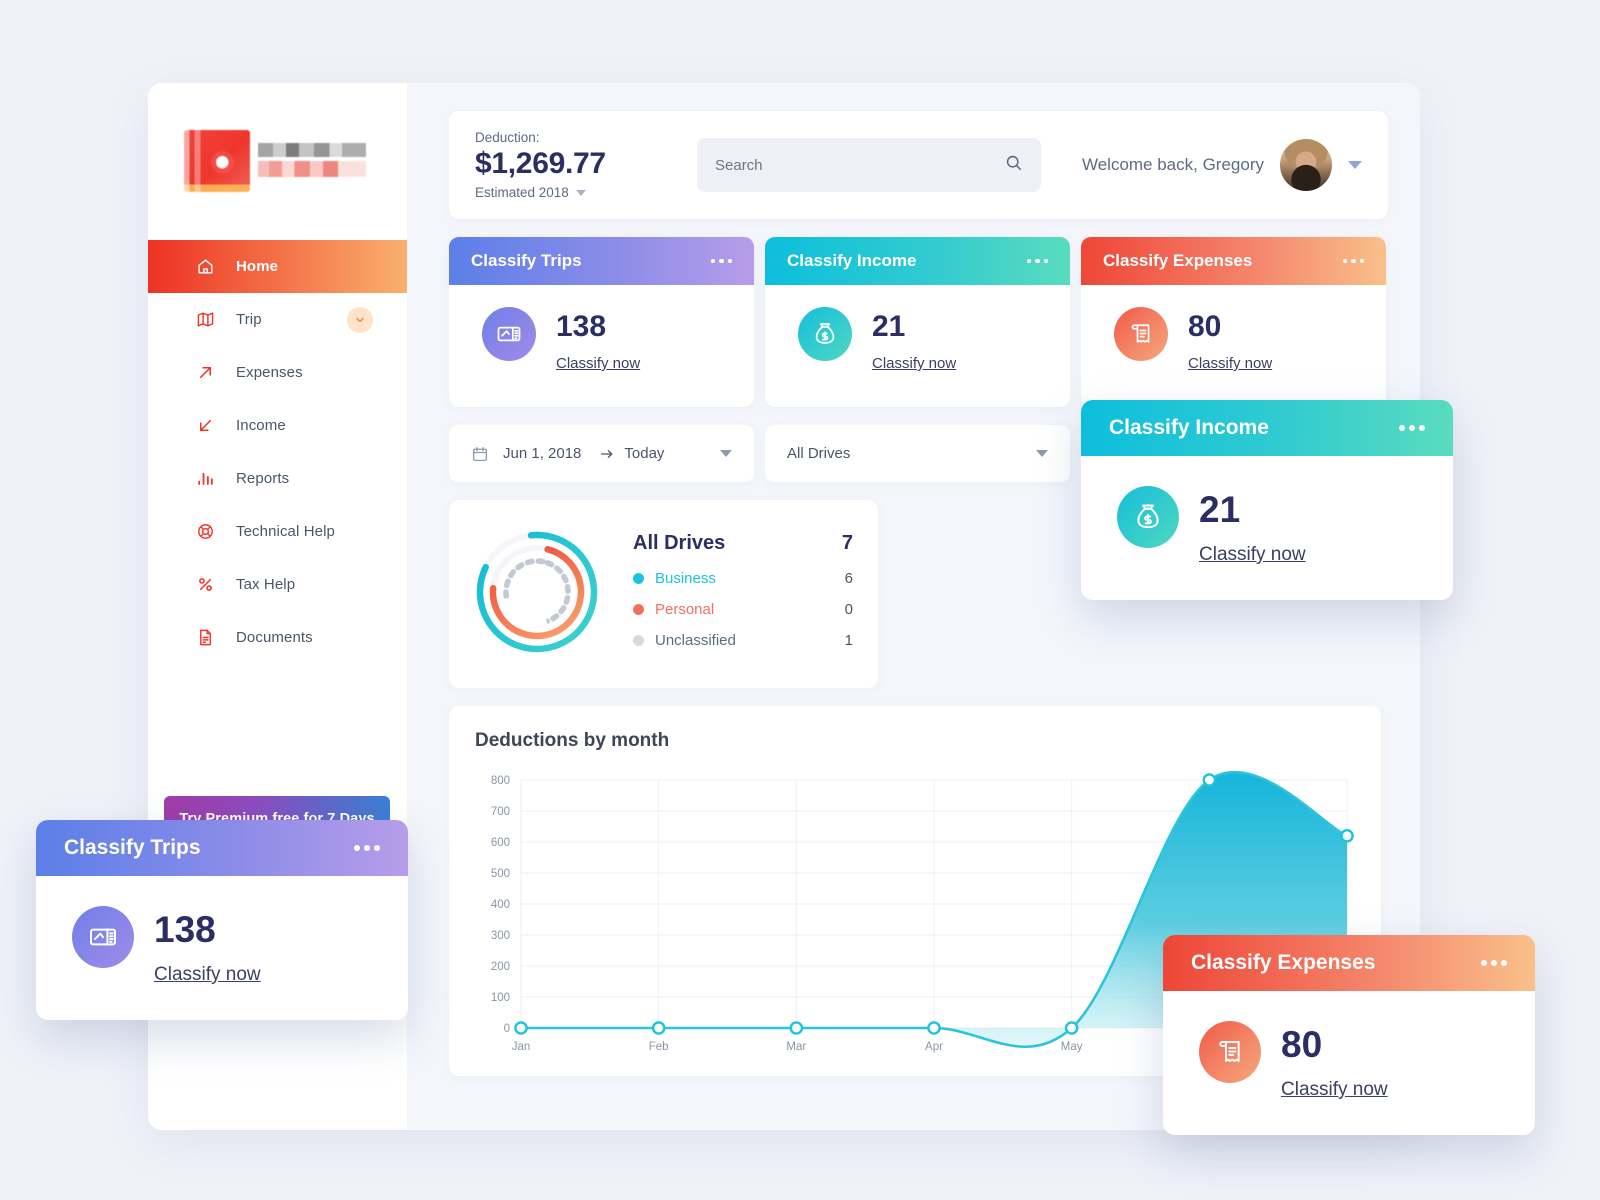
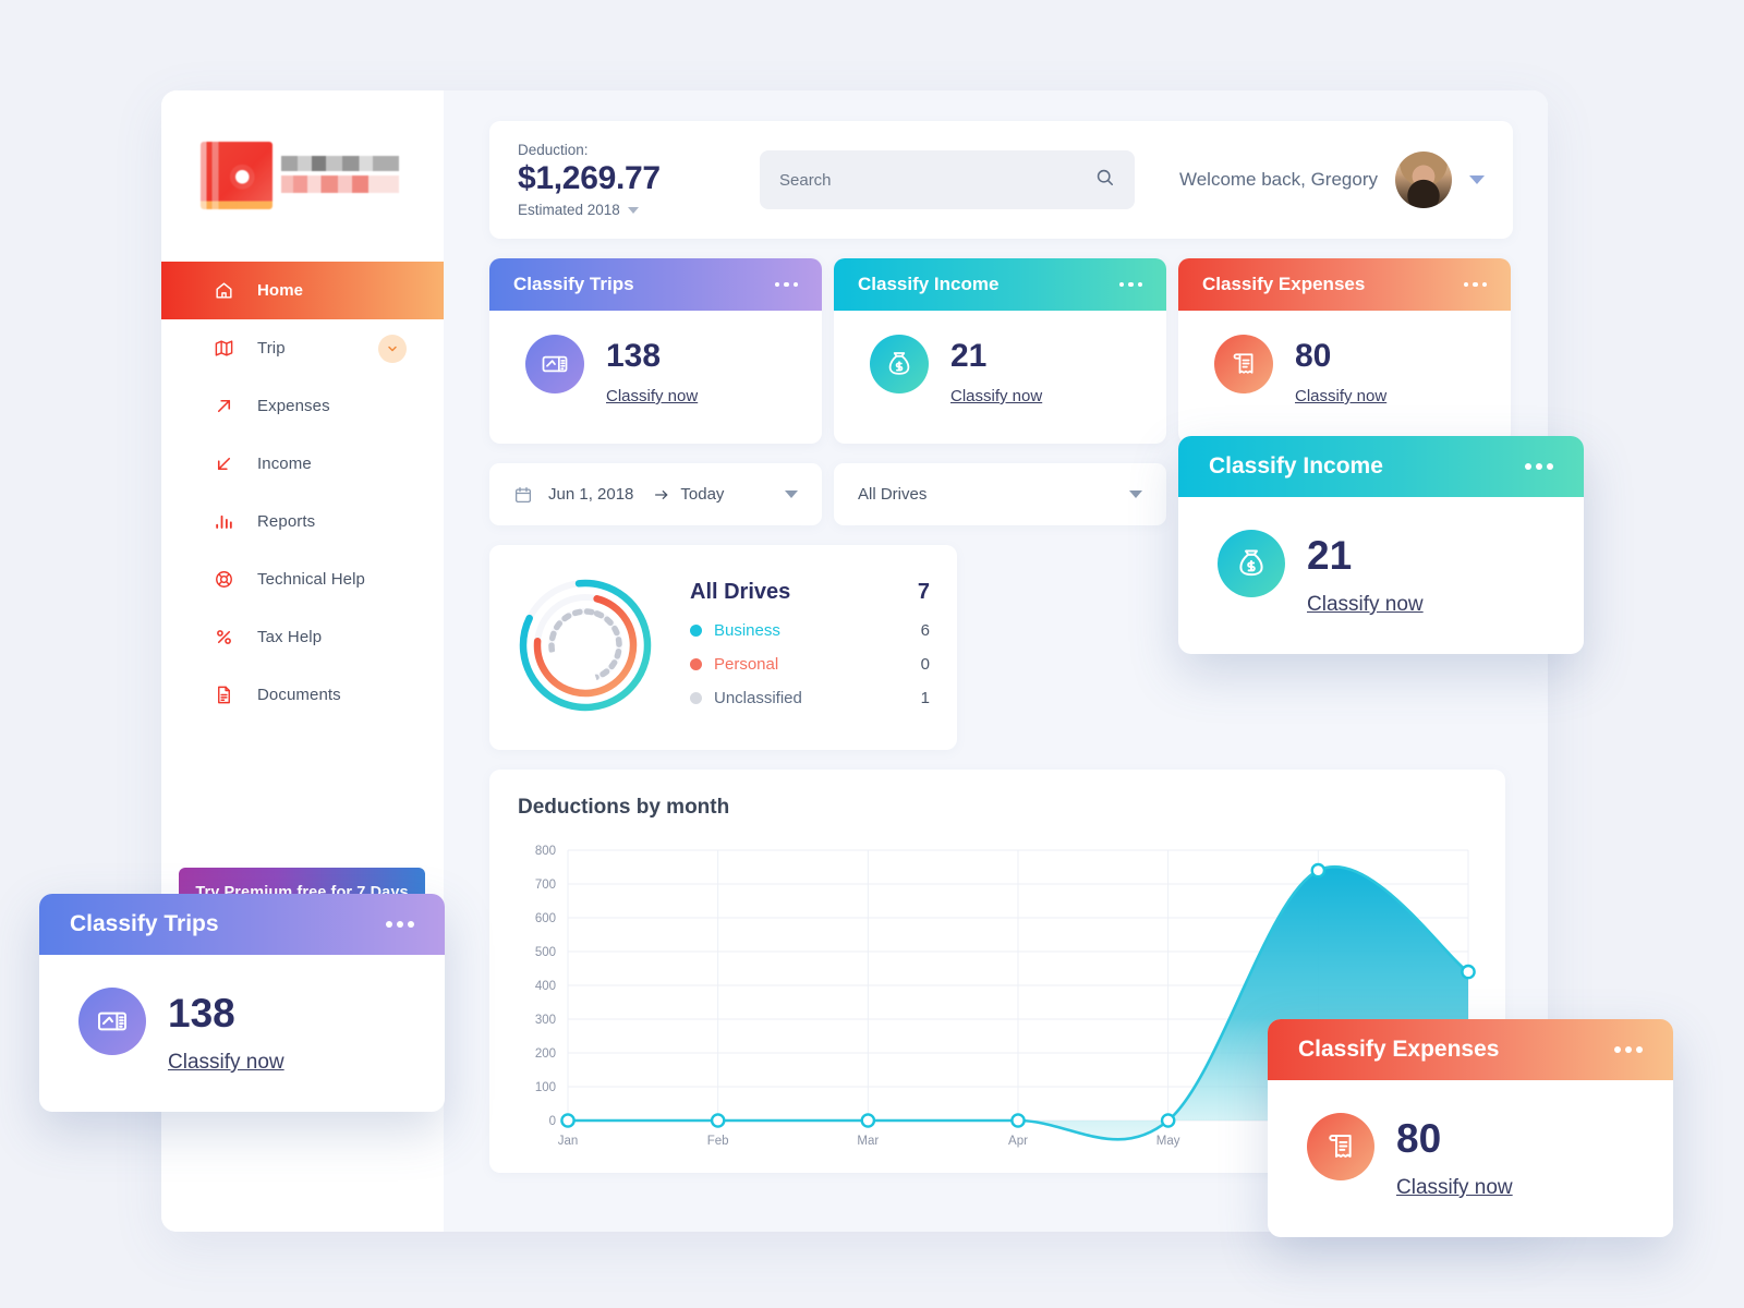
Jun: 800 -> 740
Jul: 620 -> 440
